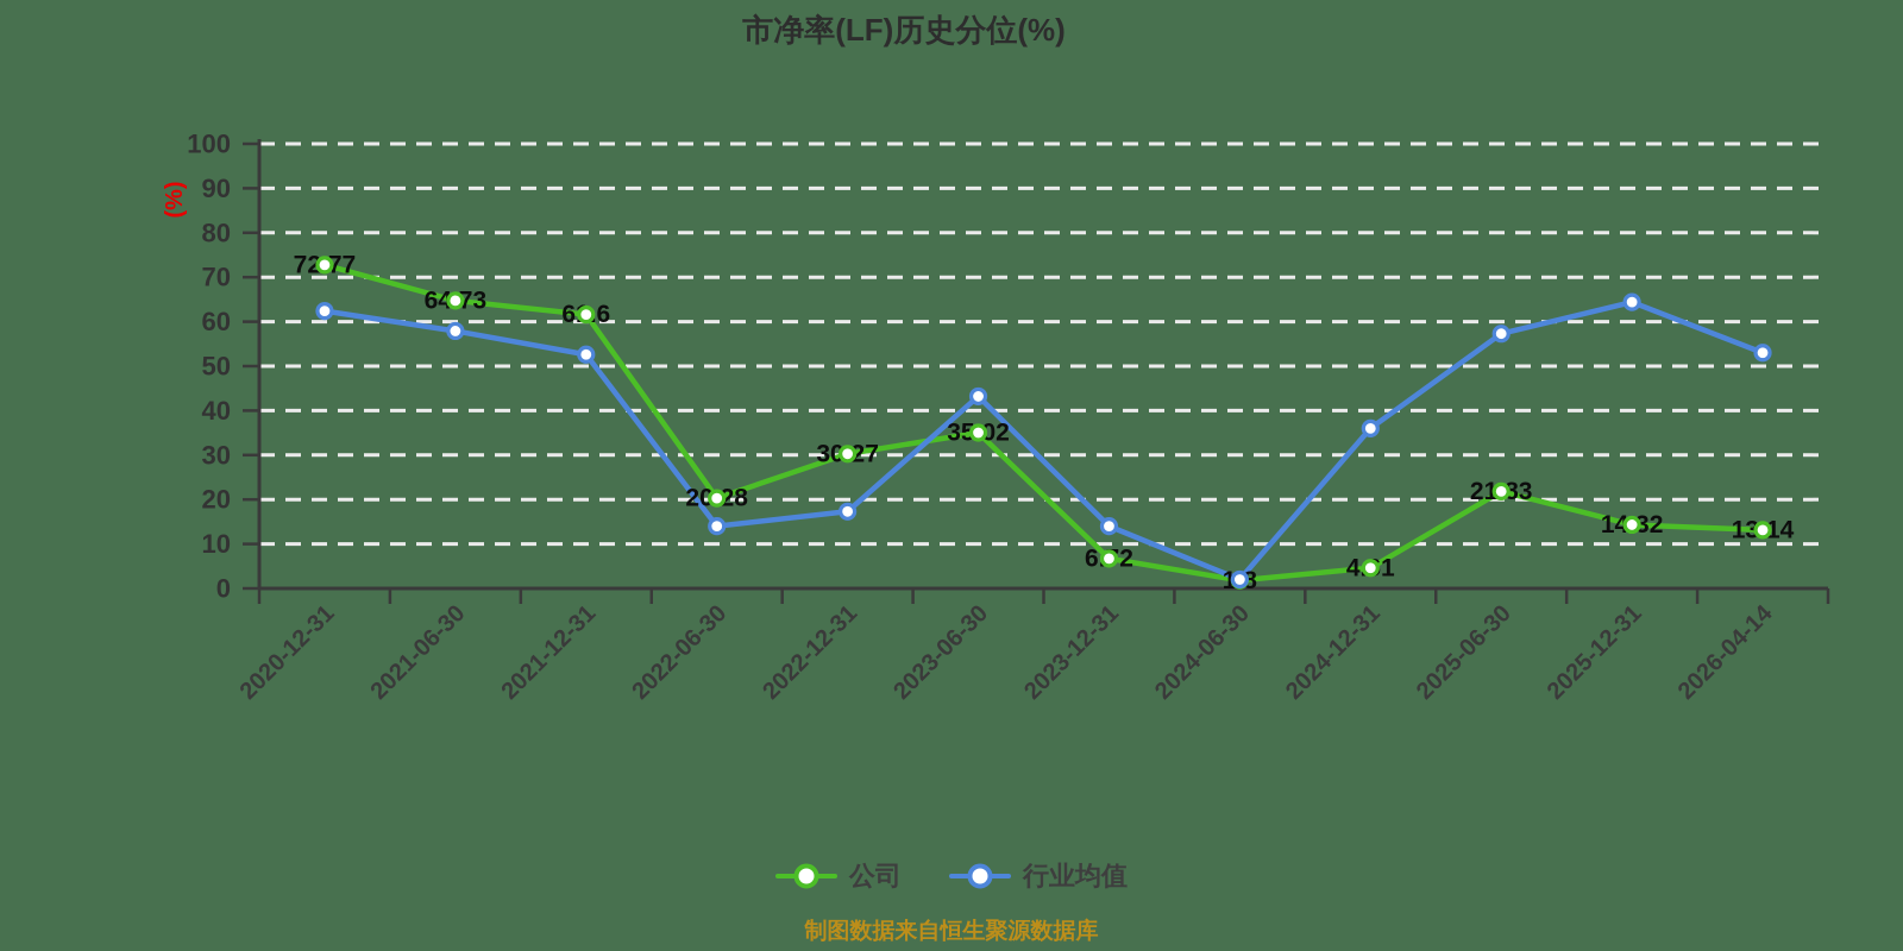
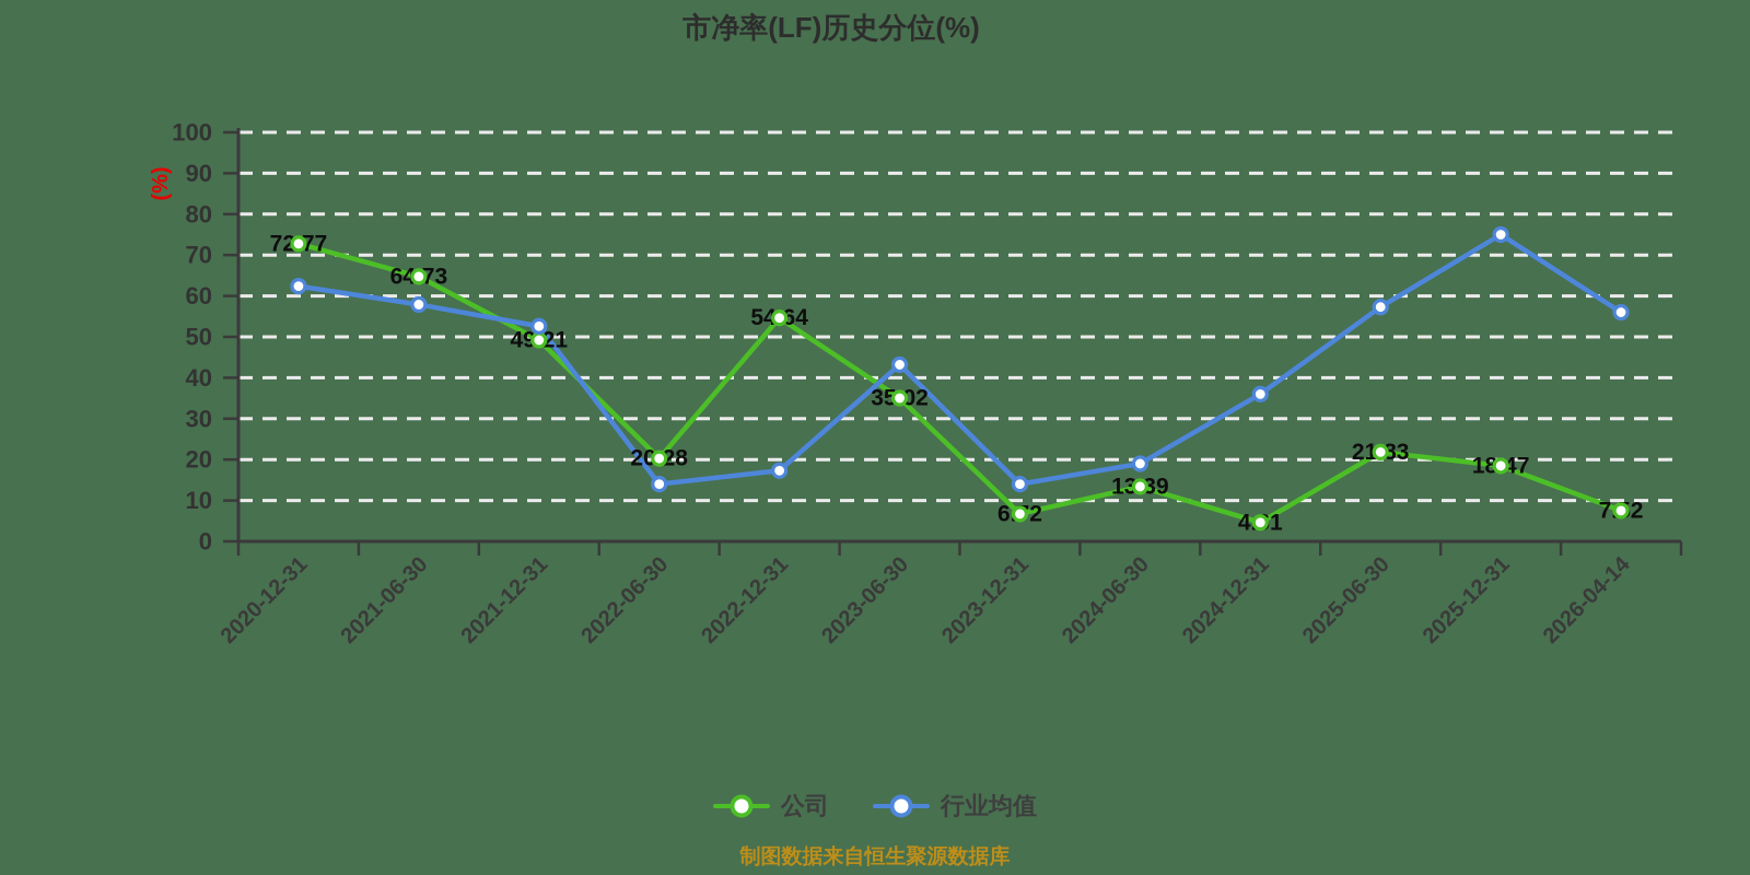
公司/2021-12-31: 61.6 -> 49.21
公司/2022-12-31: 30.27 -> 54.64
公司/2024-06-30: 1.8 -> 13.39
行业均值/2024-06-30: 2 -> 19
公司/2025-12-31: 14.32 -> 18.47
行业均值/2025-12-31: 64 -> 75
公司/2026-04-14: 13.14 -> 7.52
行业均值/2026-04-14: 53 -> 56
